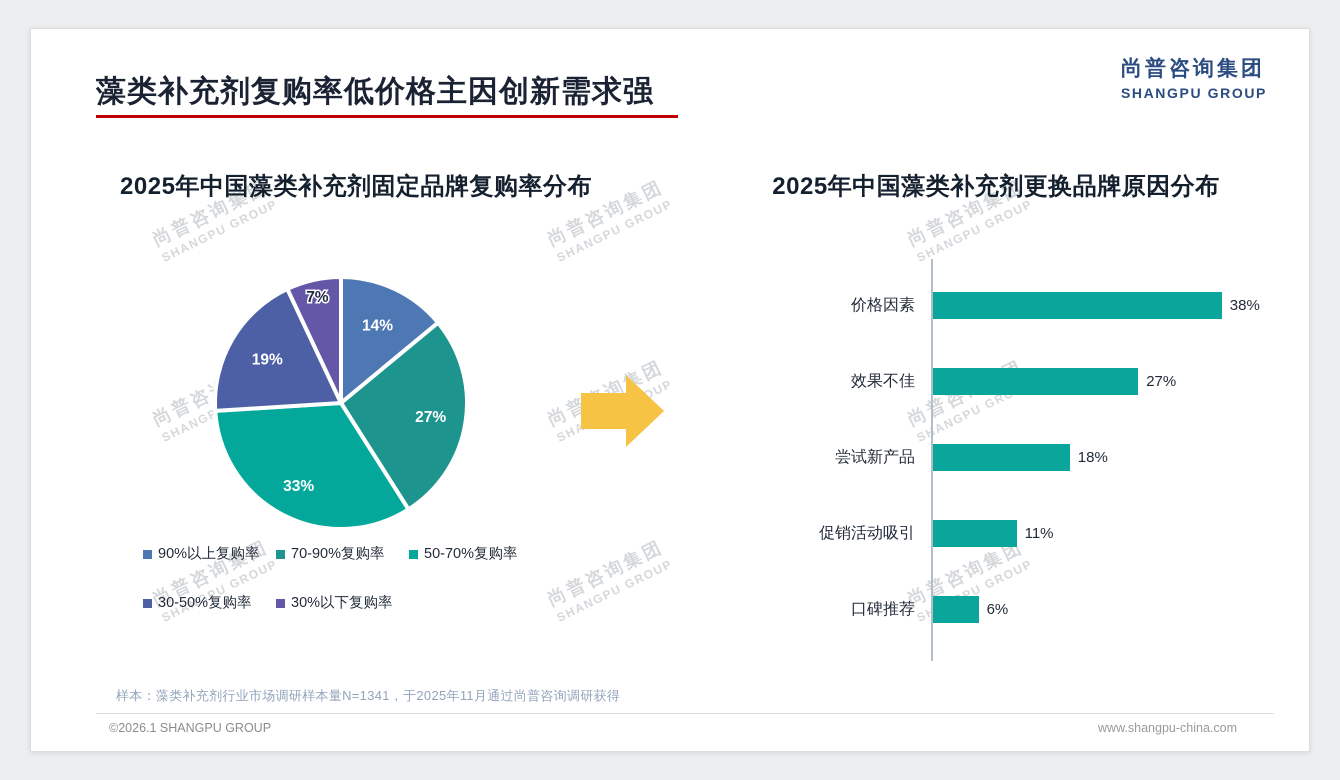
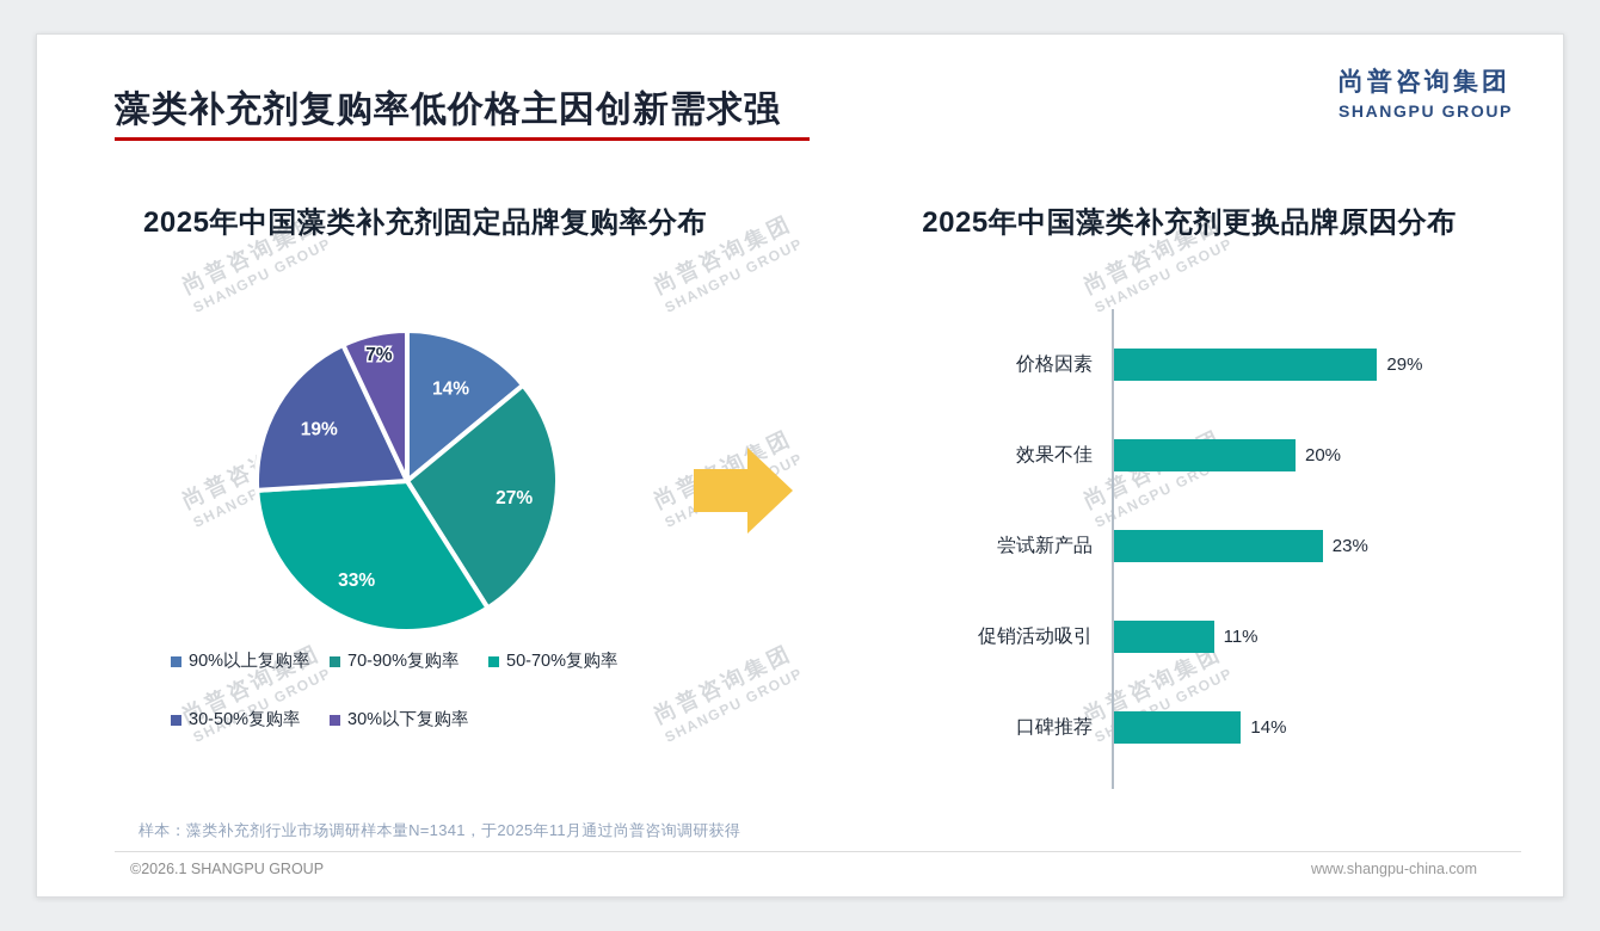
2025年中国藻类补充剂更换品牌原因分布/价格因素: 38% -> 29%
2025年中国藻类补充剂更换品牌原因分布/效果不佳: 27% -> 20%
2025年中国藻类补充剂更换品牌原因分布/尝试新产品: 18% -> 23%
2025年中国藻类补充剂更换品牌原因分布/口碑推荐: 6% -> 14%
